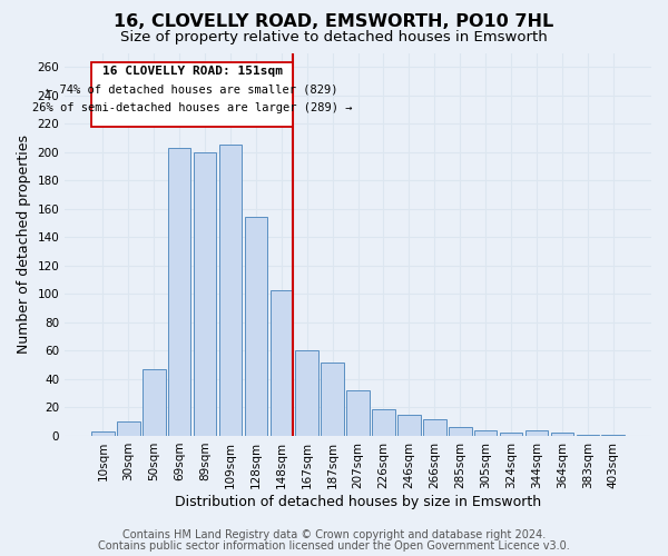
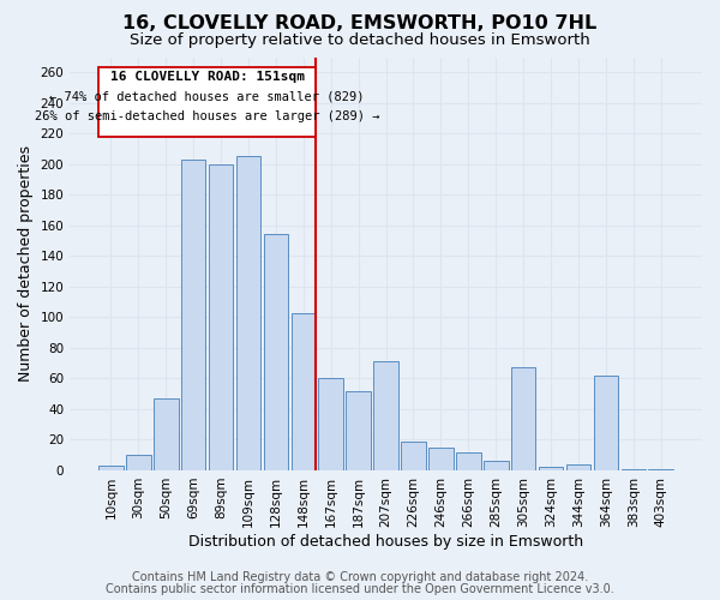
207sqm: 32 -> 71
305sqm: 4 -> 67
364sqm: 2 -> 62
